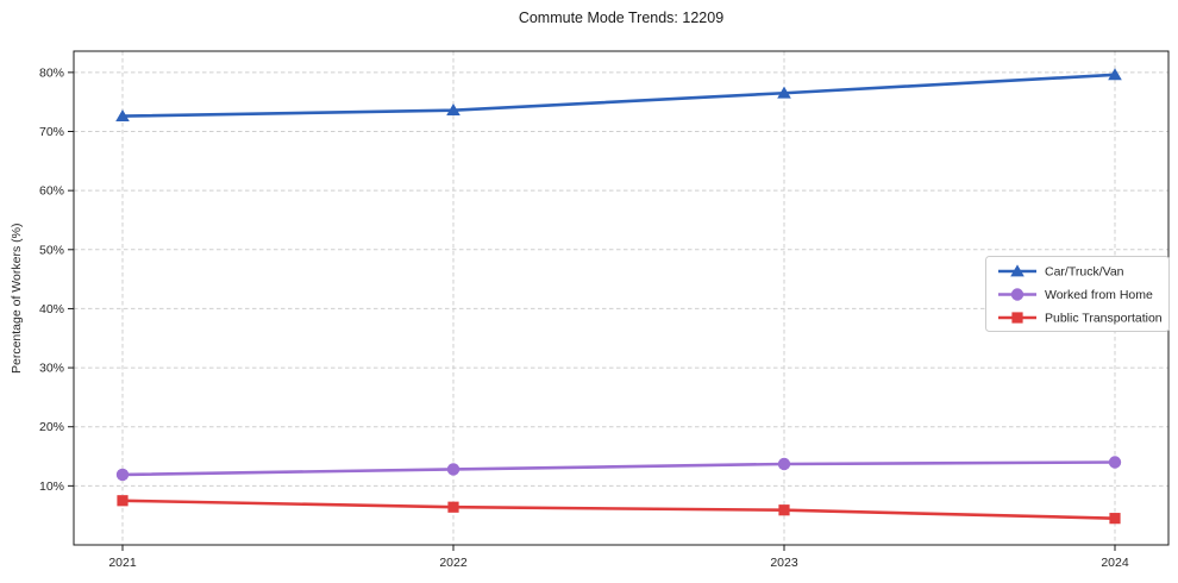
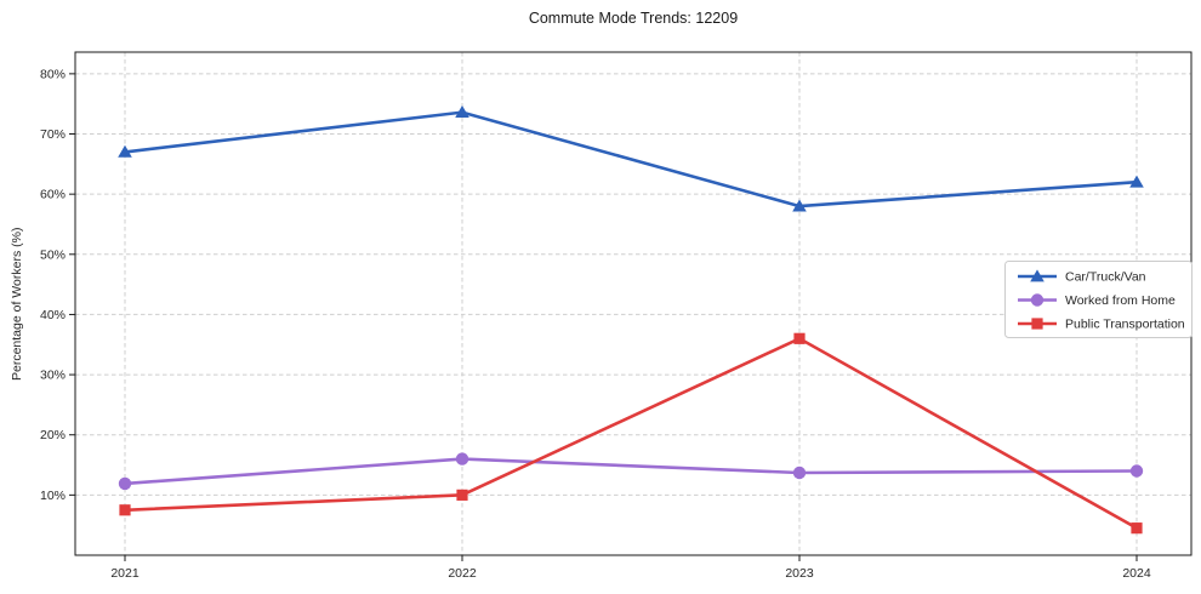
Car/Truck/Van/2021: 73% -> 67%
Worked from Home/2022: 13% -> 16%
Public Transportation/2022: 6% -> 10%
Car/Truck/Van/2023: 76% -> 58%
Public Transportation/2023: 6% -> 36%
Car/Truck/Van/2024: 80% -> 62%
